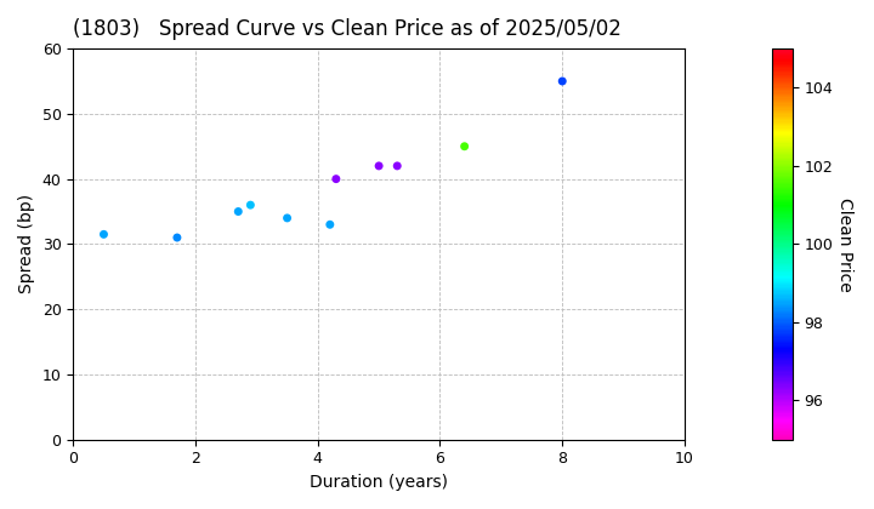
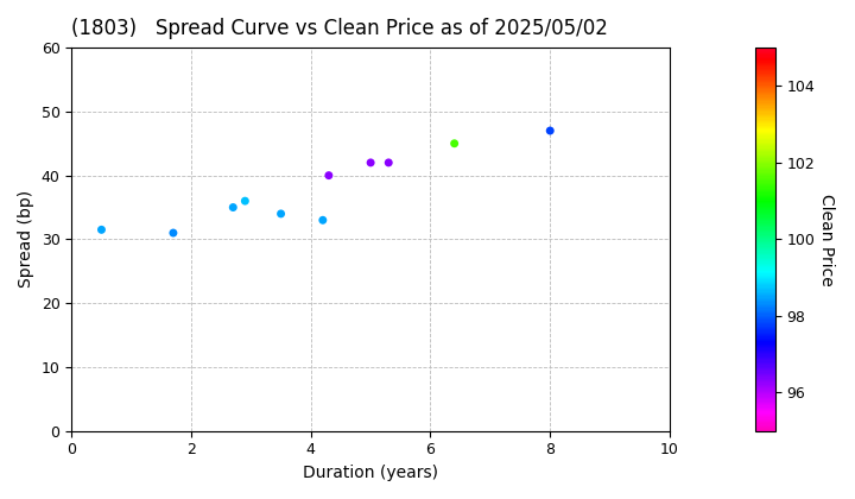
8: 55.0 -> 47.0
